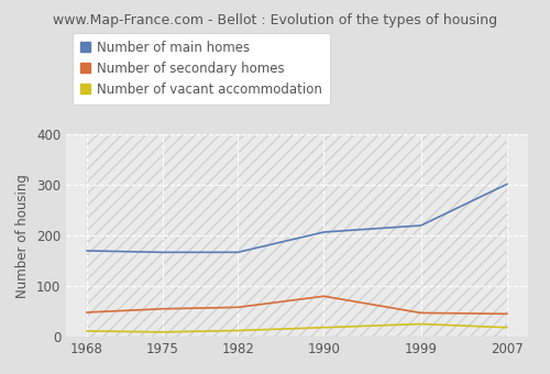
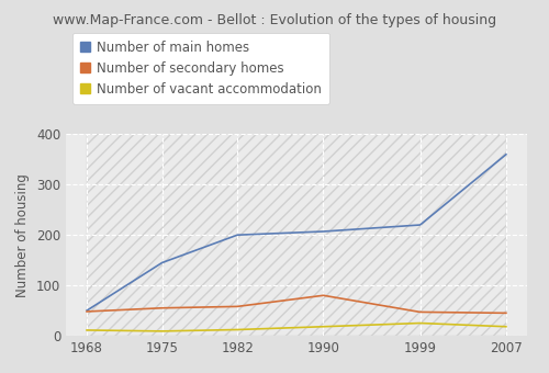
Number of main homes/1968: 170 -> 50
Number of main homes/1975: 167 -> 145
Number of main homes/1982: 167 -> 200
Number of main homes/2007: 302 -> 360
